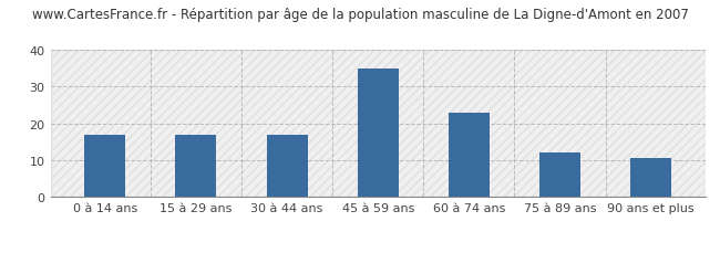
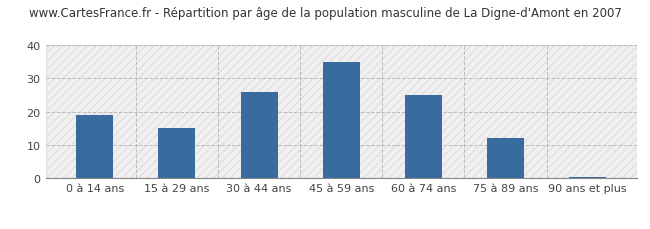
0 à 14 ans: 17.0 -> 19.0
15 à 29 ans: 17.0 -> 15.0
30 à 44 ans: 17.0 -> 26.0
60 à 74 ans: 23.0 -> 25.0
90 ans et plus: 10.5 -> 0.5
